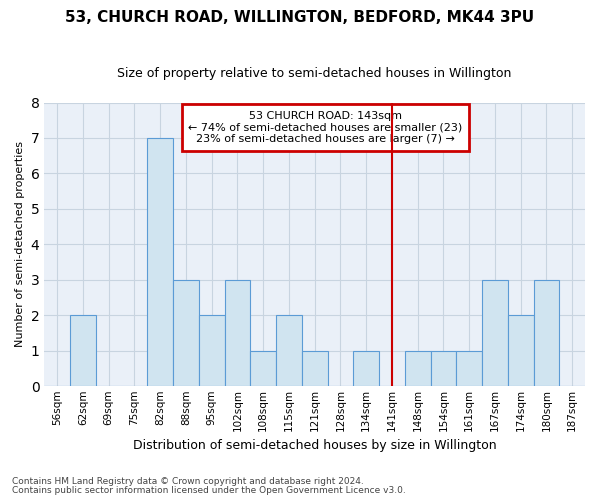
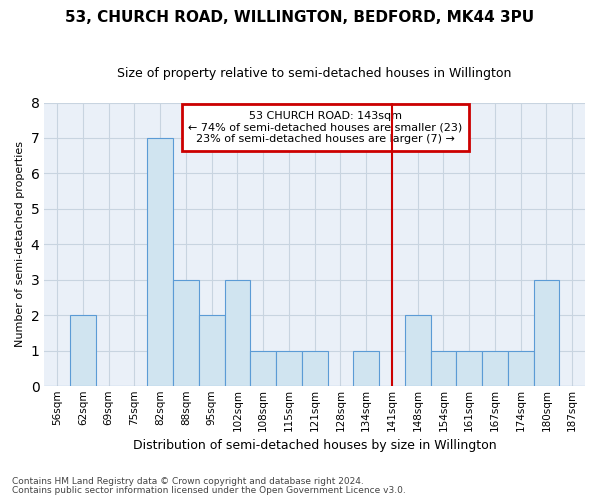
115sqm: 2 -> 1
148sqm: 1 -> 2
167sqm: 3 -> 1
174sqm: 2 -> 1
